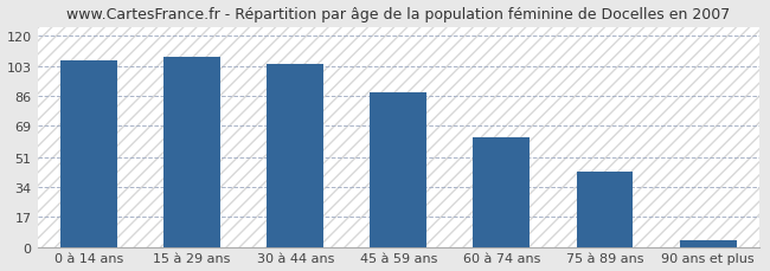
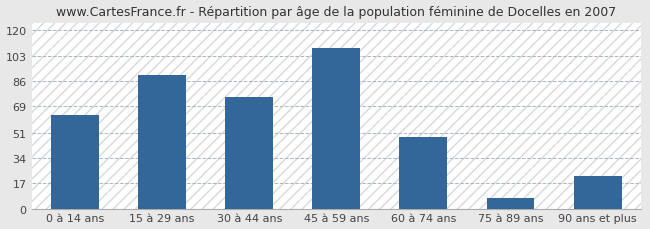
0 à 14 ans: 106 -> 63
15 à 29 ans: 108 -> 90
30 à 44 ans: 104 -> 75
45 à 59 ans: 88 -> 108
60 à 74 ans: 62 -> 48
75 à 89 ans: 43 -> 7
90 ans et plus: 4 -> 22
